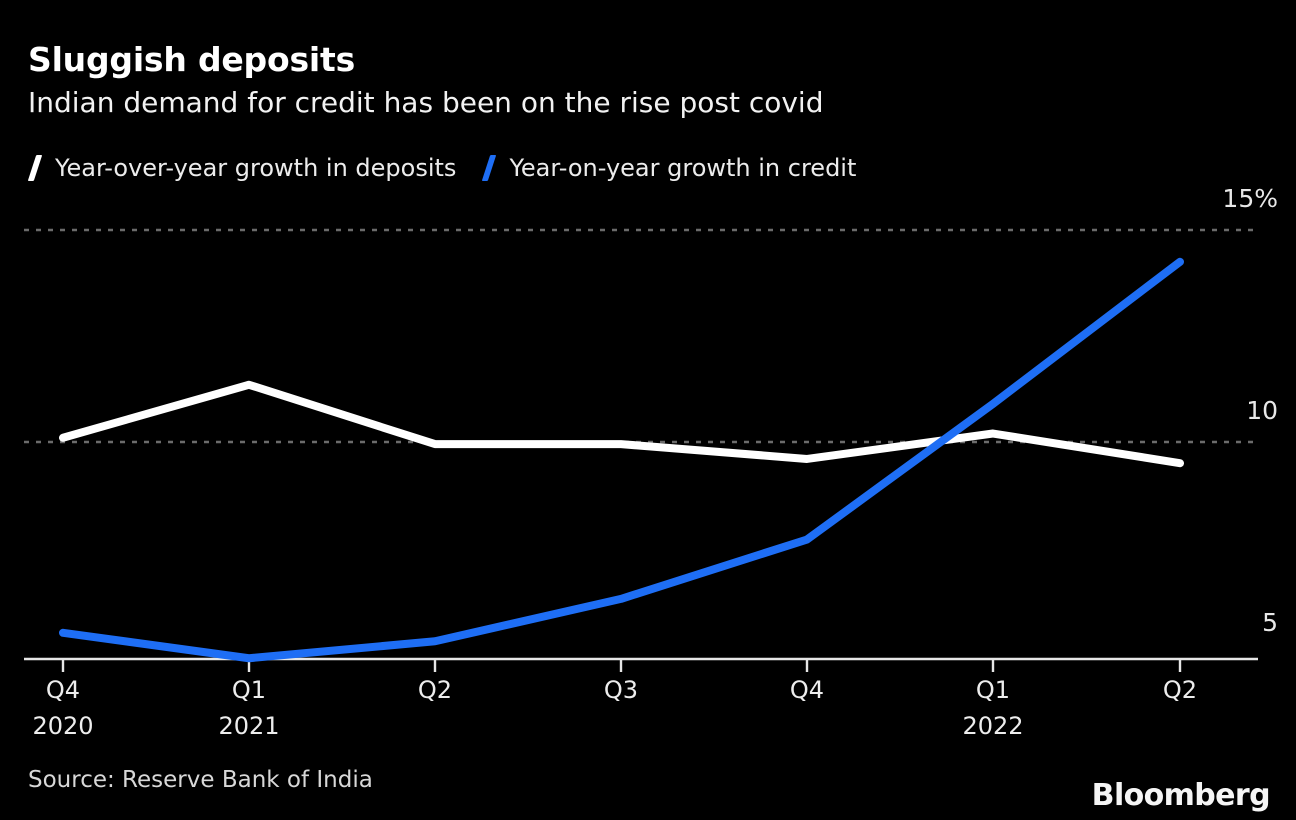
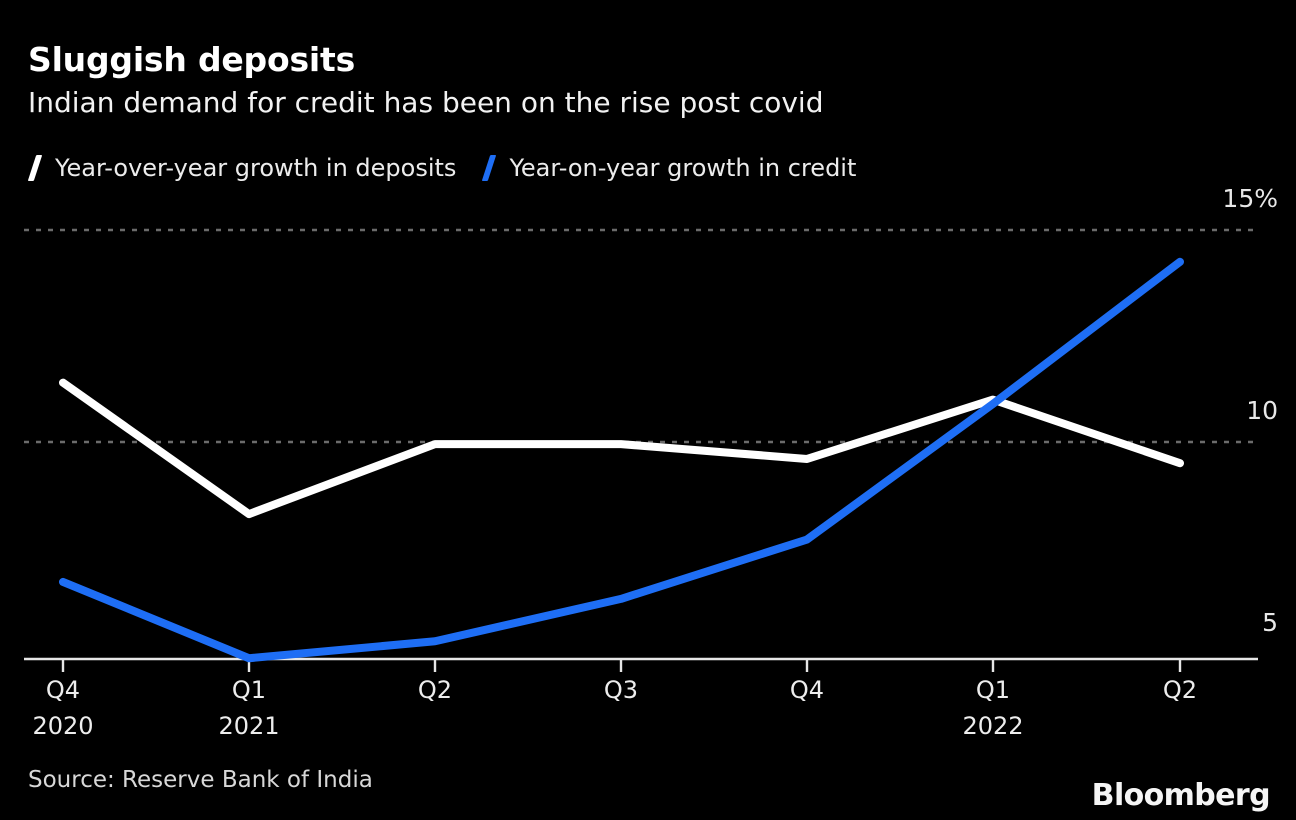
Year-over-year growth in deposits/Q4 2020: 10.1% -> 11.4%
Year-on-year growth in credit/Q4 2020: 5.5% -> 6.7%
Year-over-year growth in deposits/Q1 2021: 11.3% -> 8.3%
Year-over-year growth in deposits/Q1 2022: 10.2% -> 11.0%
